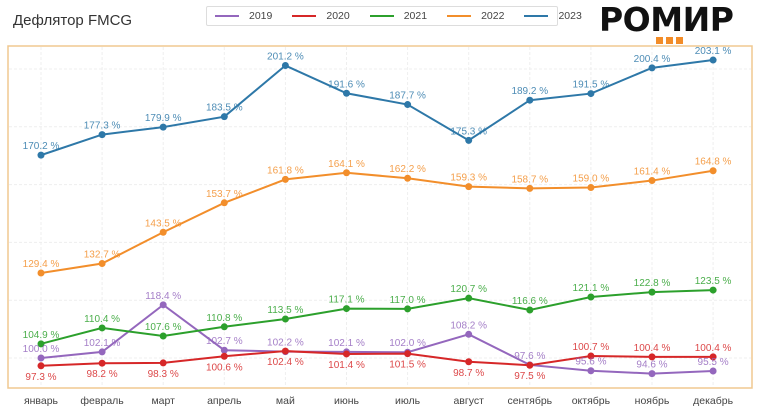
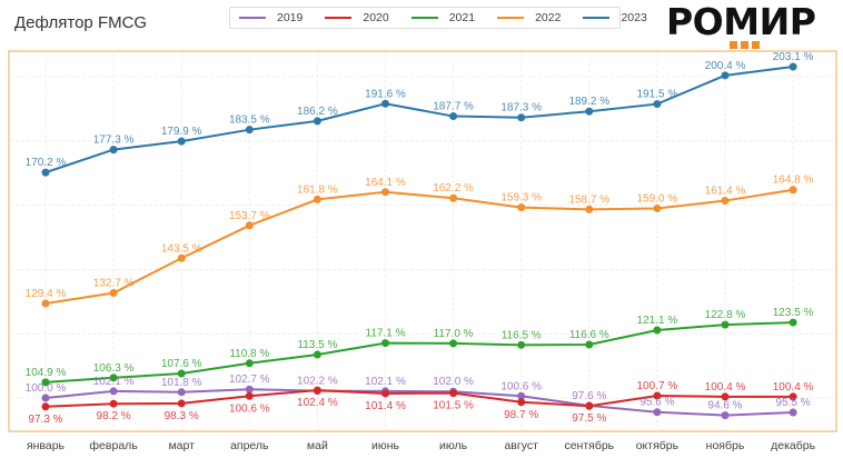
2021/февраль: 110.4 -> 106.3
2019/март: 118.4 -> 101.8
2023/май: 201.2 -> 186.2
2019/август: 108.2 -> 100.6
2021/август: 120.7 -> 116.5
2023/август: 175.3 -> 187.3
